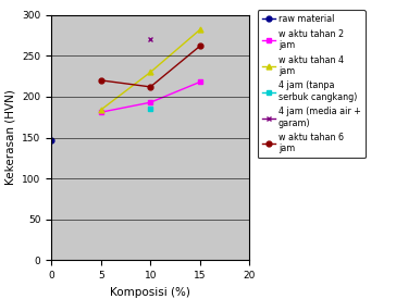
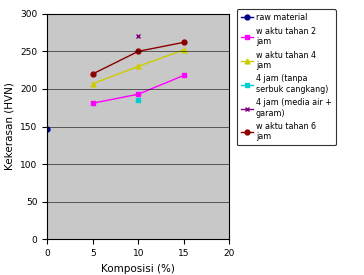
w aktu tahan 4 jam/5: 184 -> 207
w aktu tahan 6 jam/10: 212 -> 250
w aktu tahan 4 jam/15: 282 -> 252
